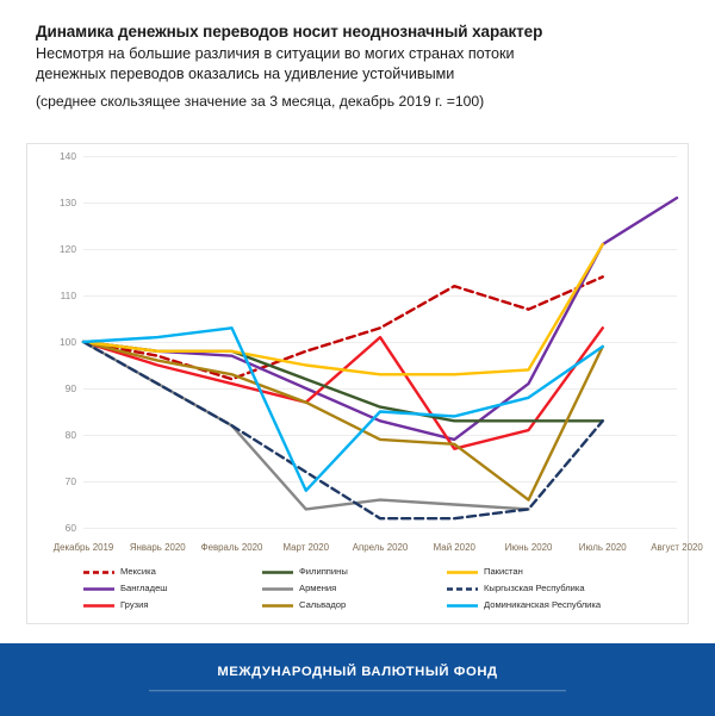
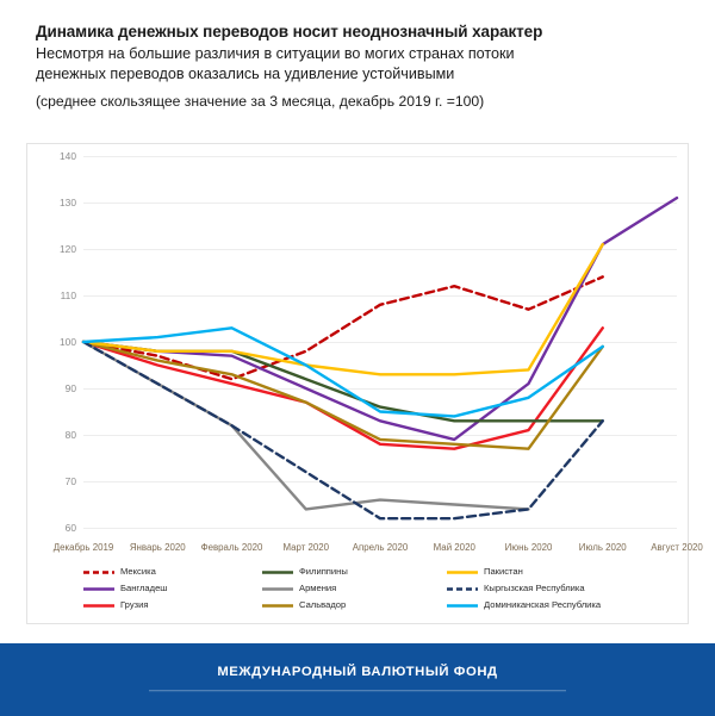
Доминиканская Республика/Март 2020: 68 -> 95
Мексика/Апрель 2020: 103 -> 108
Грузия/Апрель 2020: 101 -> 78
Сальвадор/Июнь 2020: 66 -> 77
